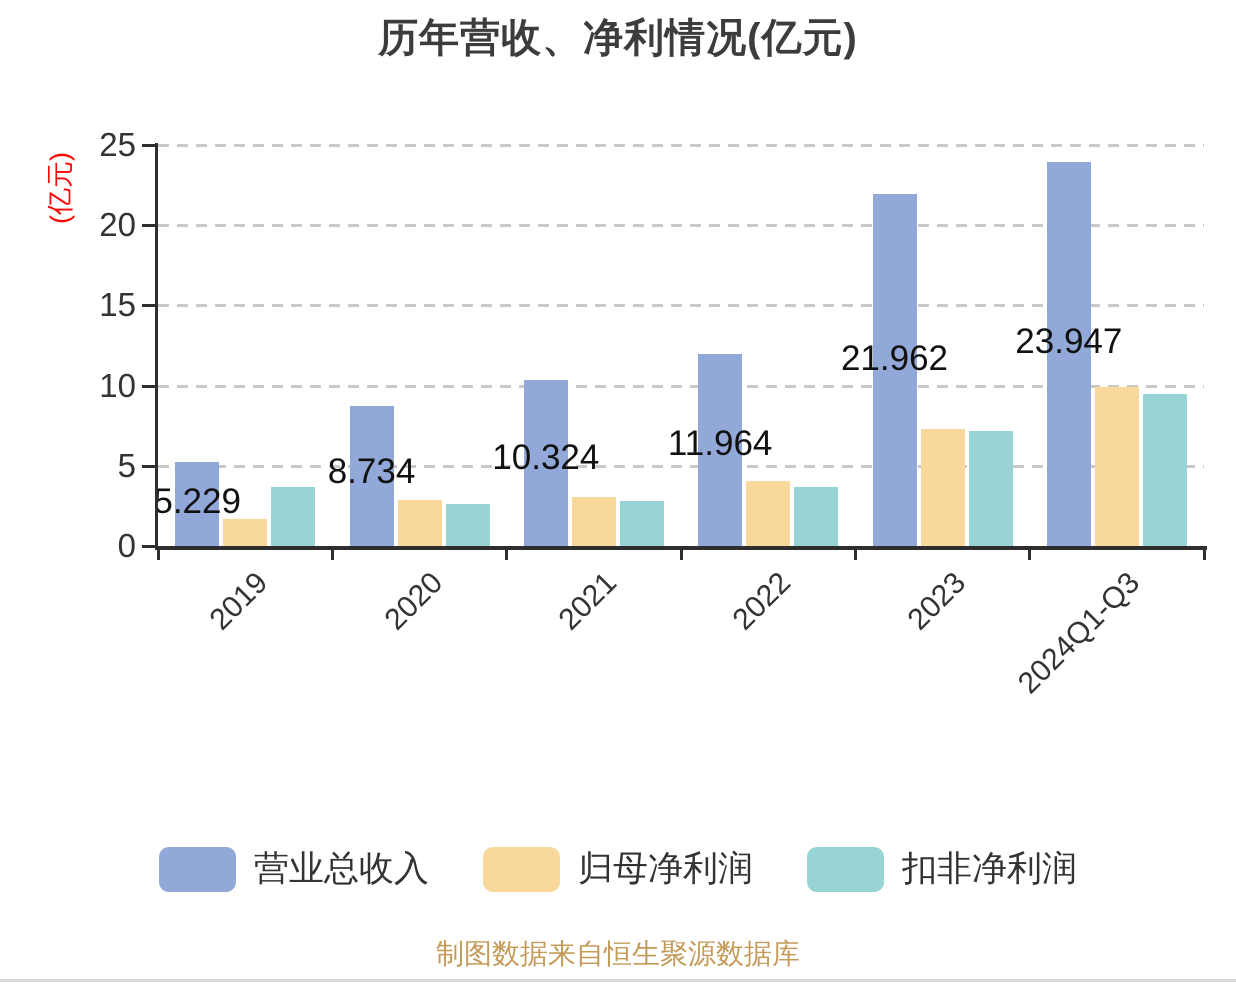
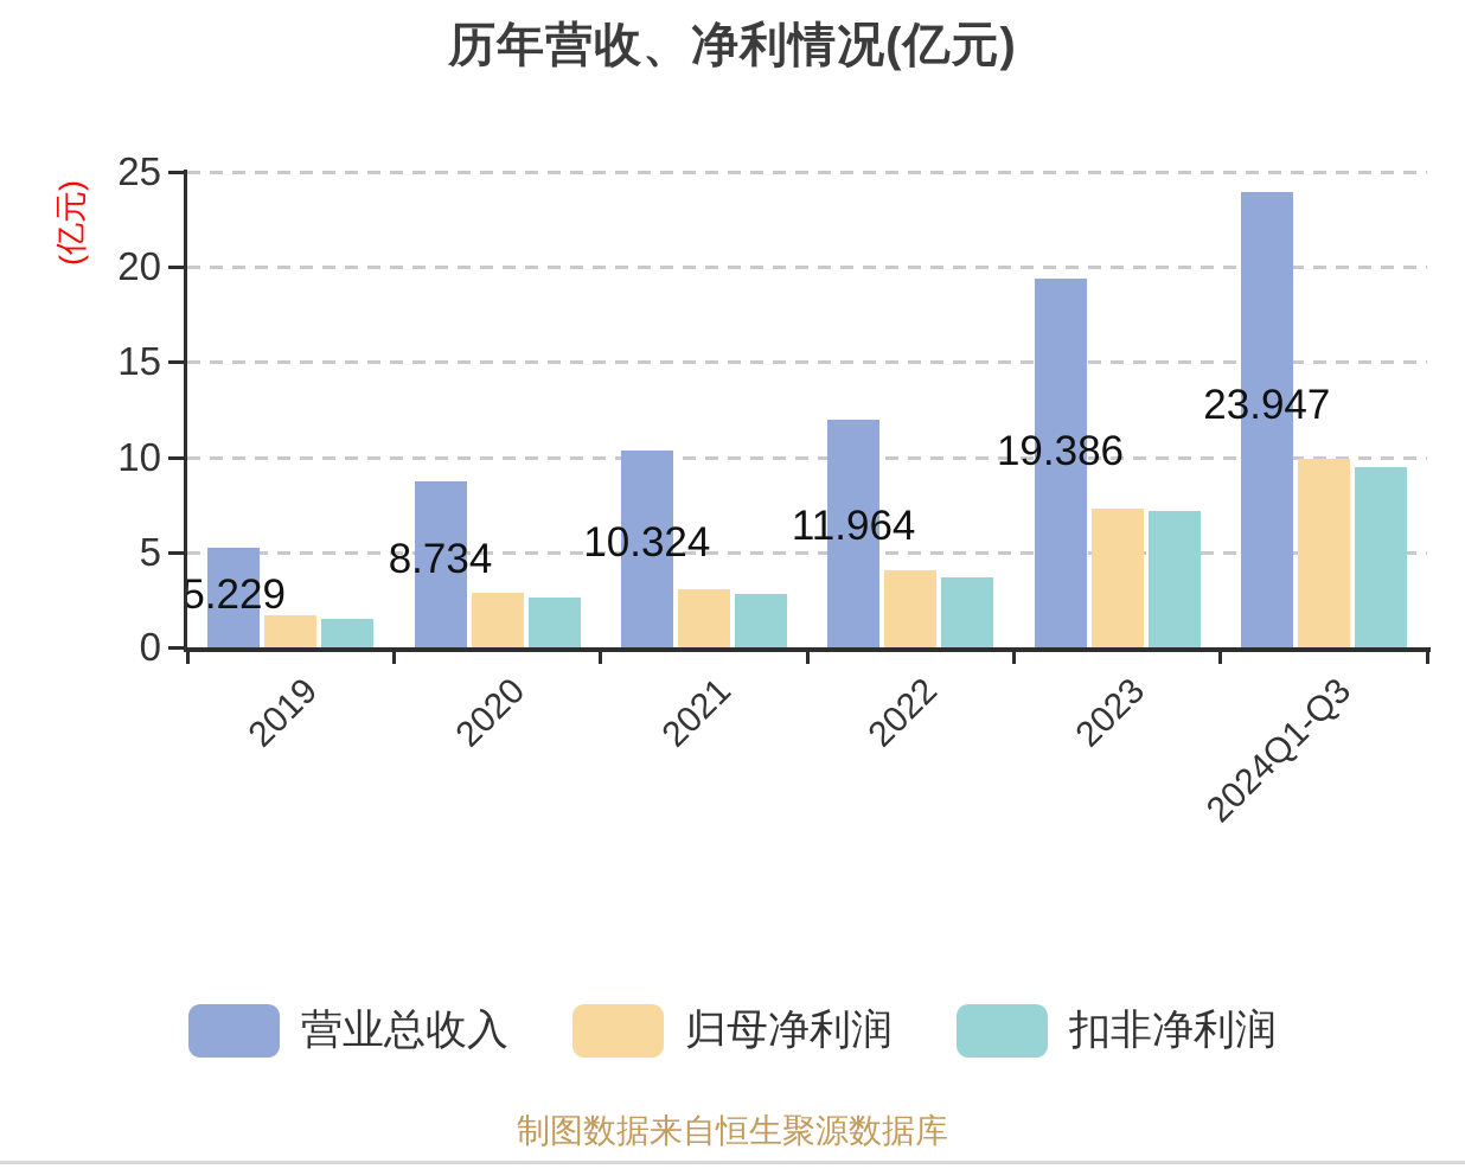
扣非净利润/2019: 3.7 -> 1.5
营业总收入/2023: 21.962 -> 19.386
